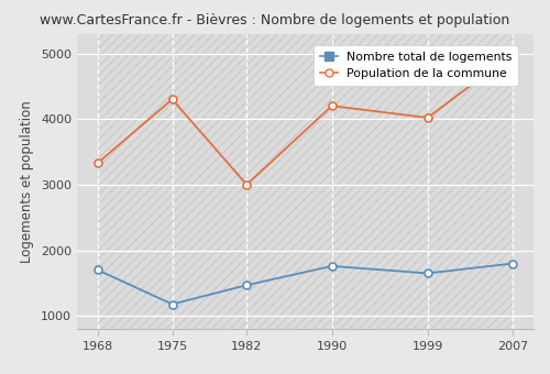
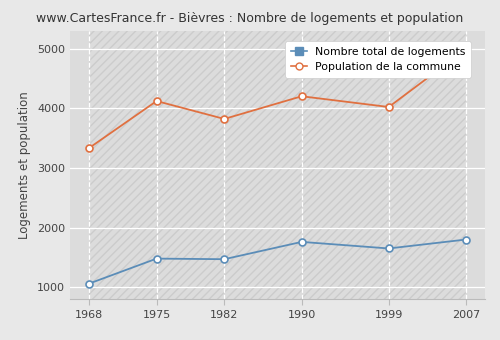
Nombre total de logements/1968: 1700 -> 1060
Nombre total de logements/1975: 1180 -> 1480
Population de la commune/1975: 4300 -> 4120
Population de la commune/1982: 3000 -> 3820
